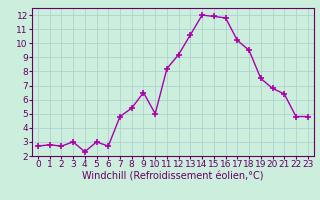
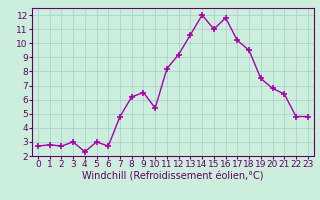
8: 5.4 -> 6.2
10: 5.0 -> 5.4
15: 11.9 -> 11.0
